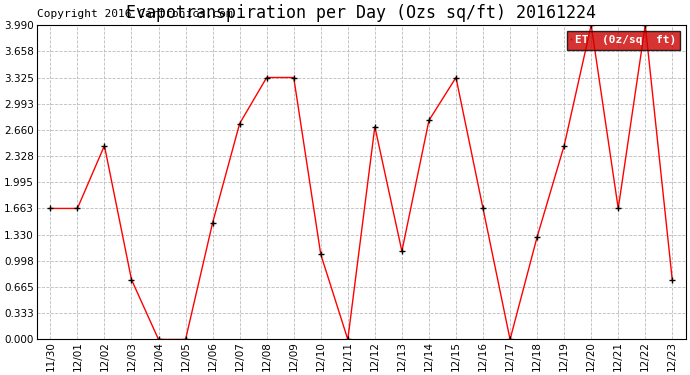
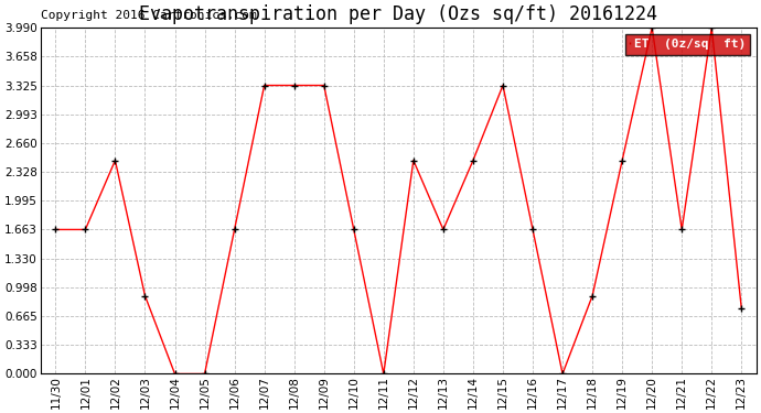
12/03: 0.76 -> 0.90
12/06: 1.48 -> 1.66
12/07: 2.74 -> 3.33
12/10: 1.08 -> 1.66
12/12: 2.70 -> 2.46
12/13: 1.12 -> 1.66
12/14: 2.78 -> 2.46
12/18: 1.30 -> 0.90
